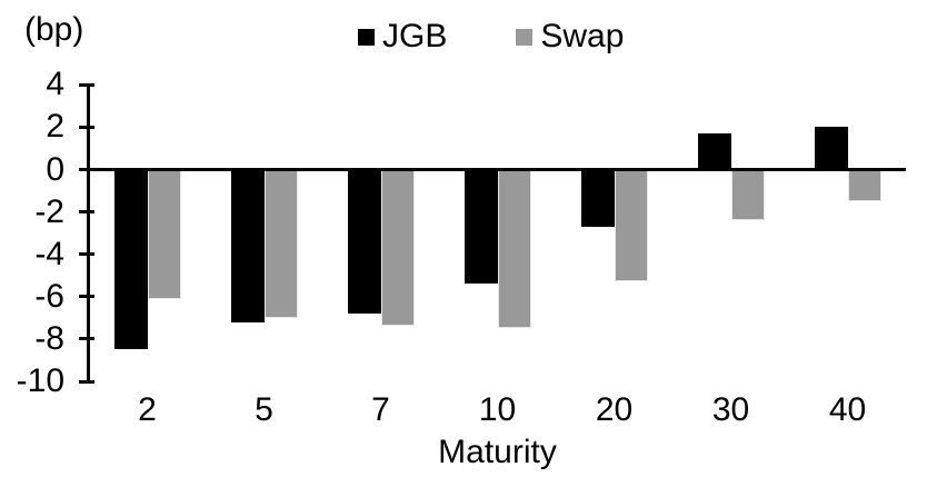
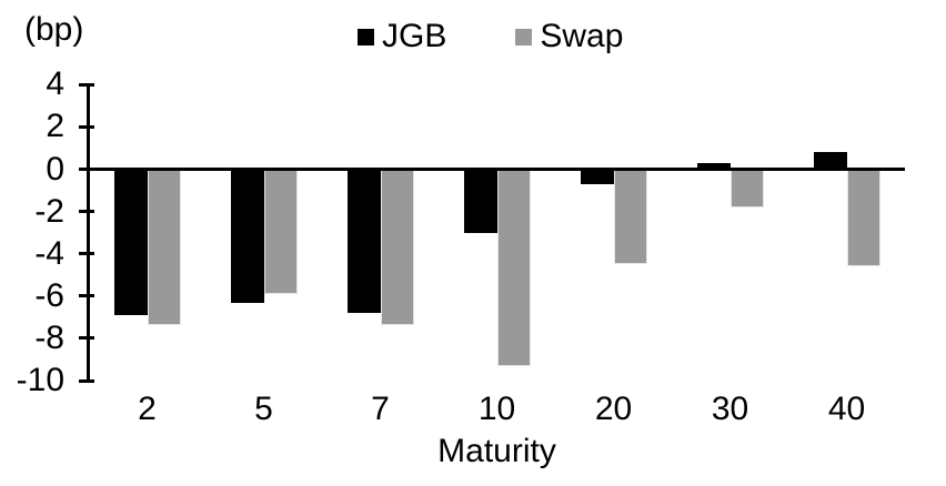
JGB/2: -8.5 -> -6.9
Swap/2: -6.1 -> -7.4
JGB/5: -7.2 -> -6.3
Swap/5: -7.0 -> -5.9
JGB/10: -5.4 -> -3.0
Swap/10: -7.5 -> -9.3
JGB/20: -2.7 -> -0.7
Swap/20: -5.3 -> -4.5
JGB/30: 1.7 -> 0.3
Swap/30: -2.4 -> -1.8
JGB/40: 2.0 -> 0.8
Swap/40: -1.5 -> -4.6
